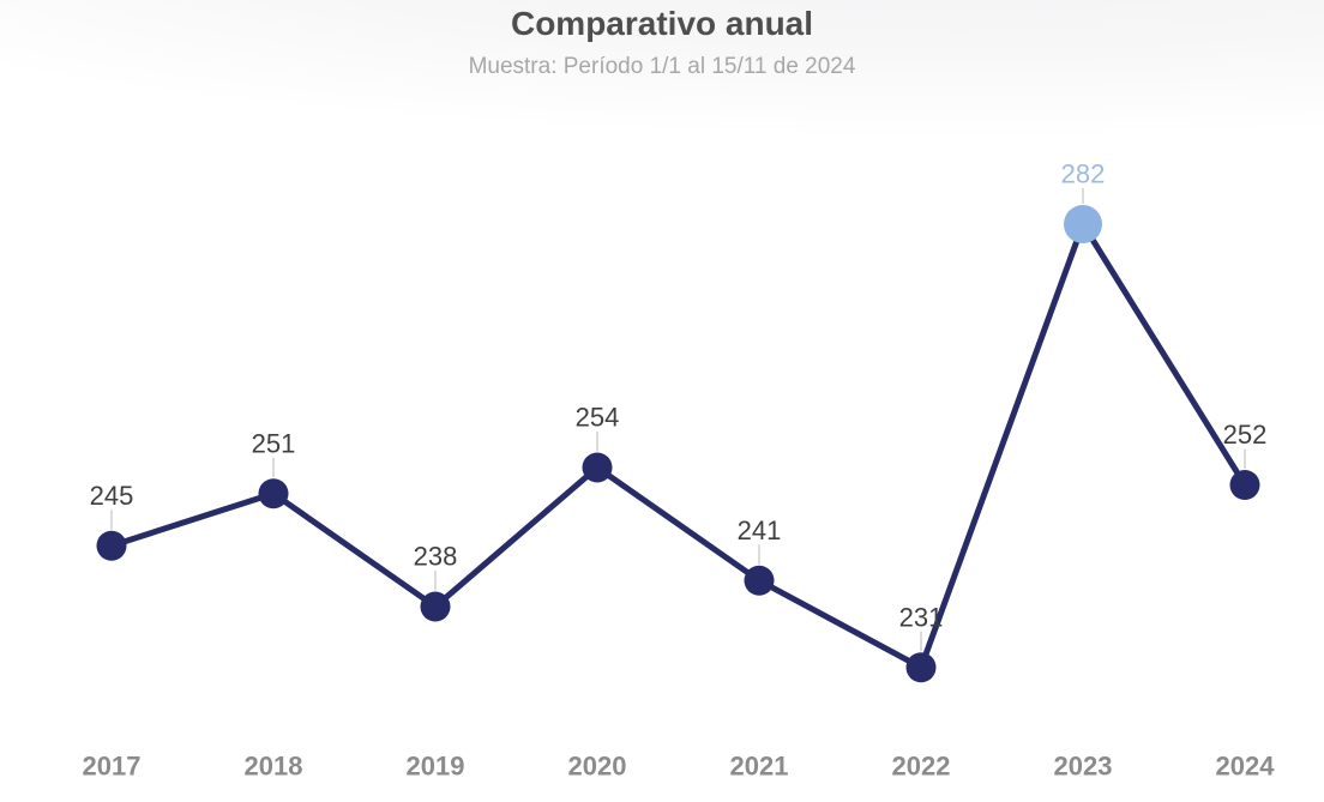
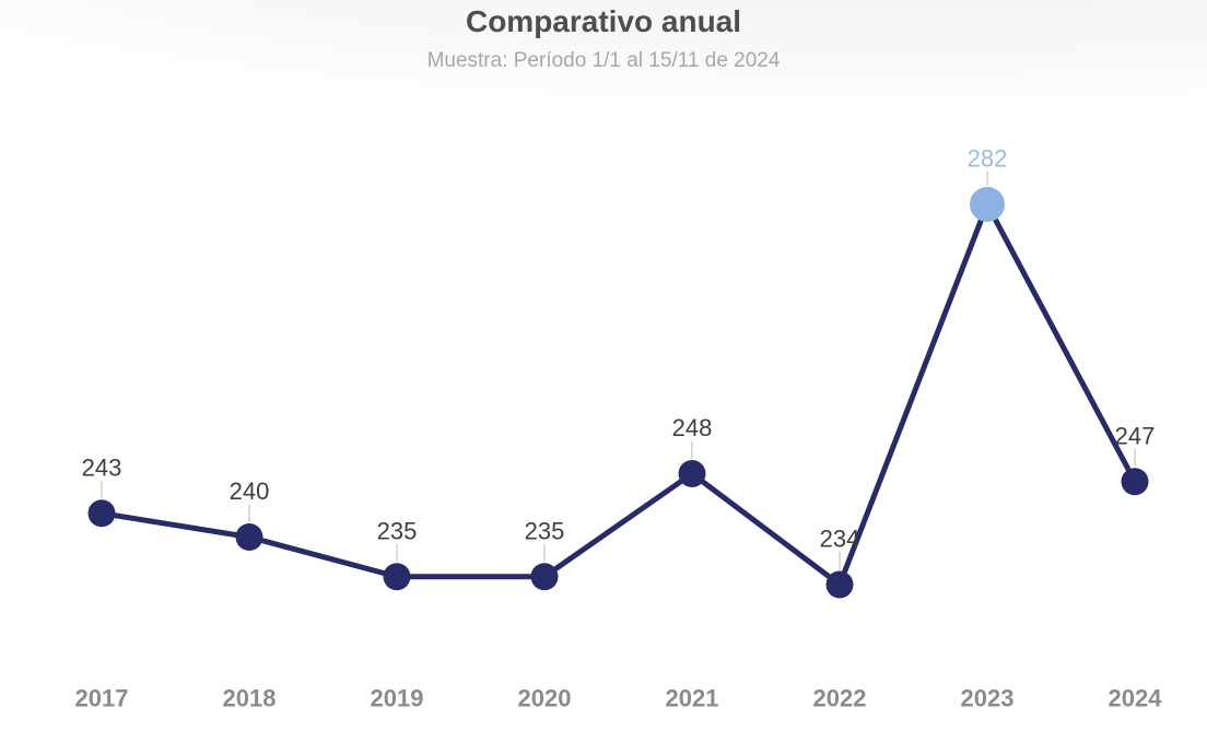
2017: 245 -> 243
2018: 251 -> 240
2019: 238 -> 235
2020: 254 -> 235
2021: 241 -> 248
2022: 231 -> 234
2024: 252 -> 247
